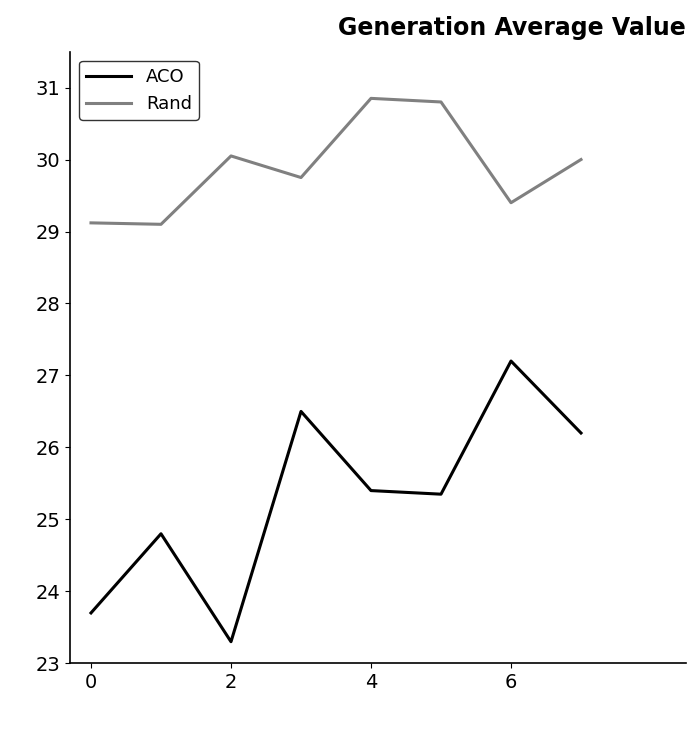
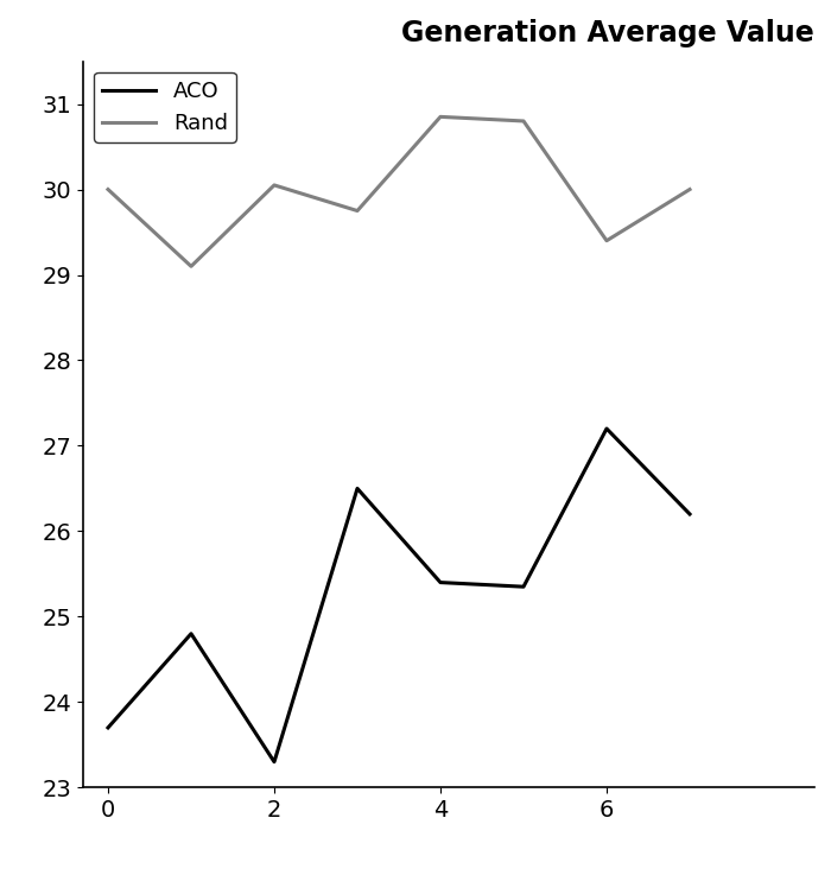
Rand/0: 29.12 -> 30.00
